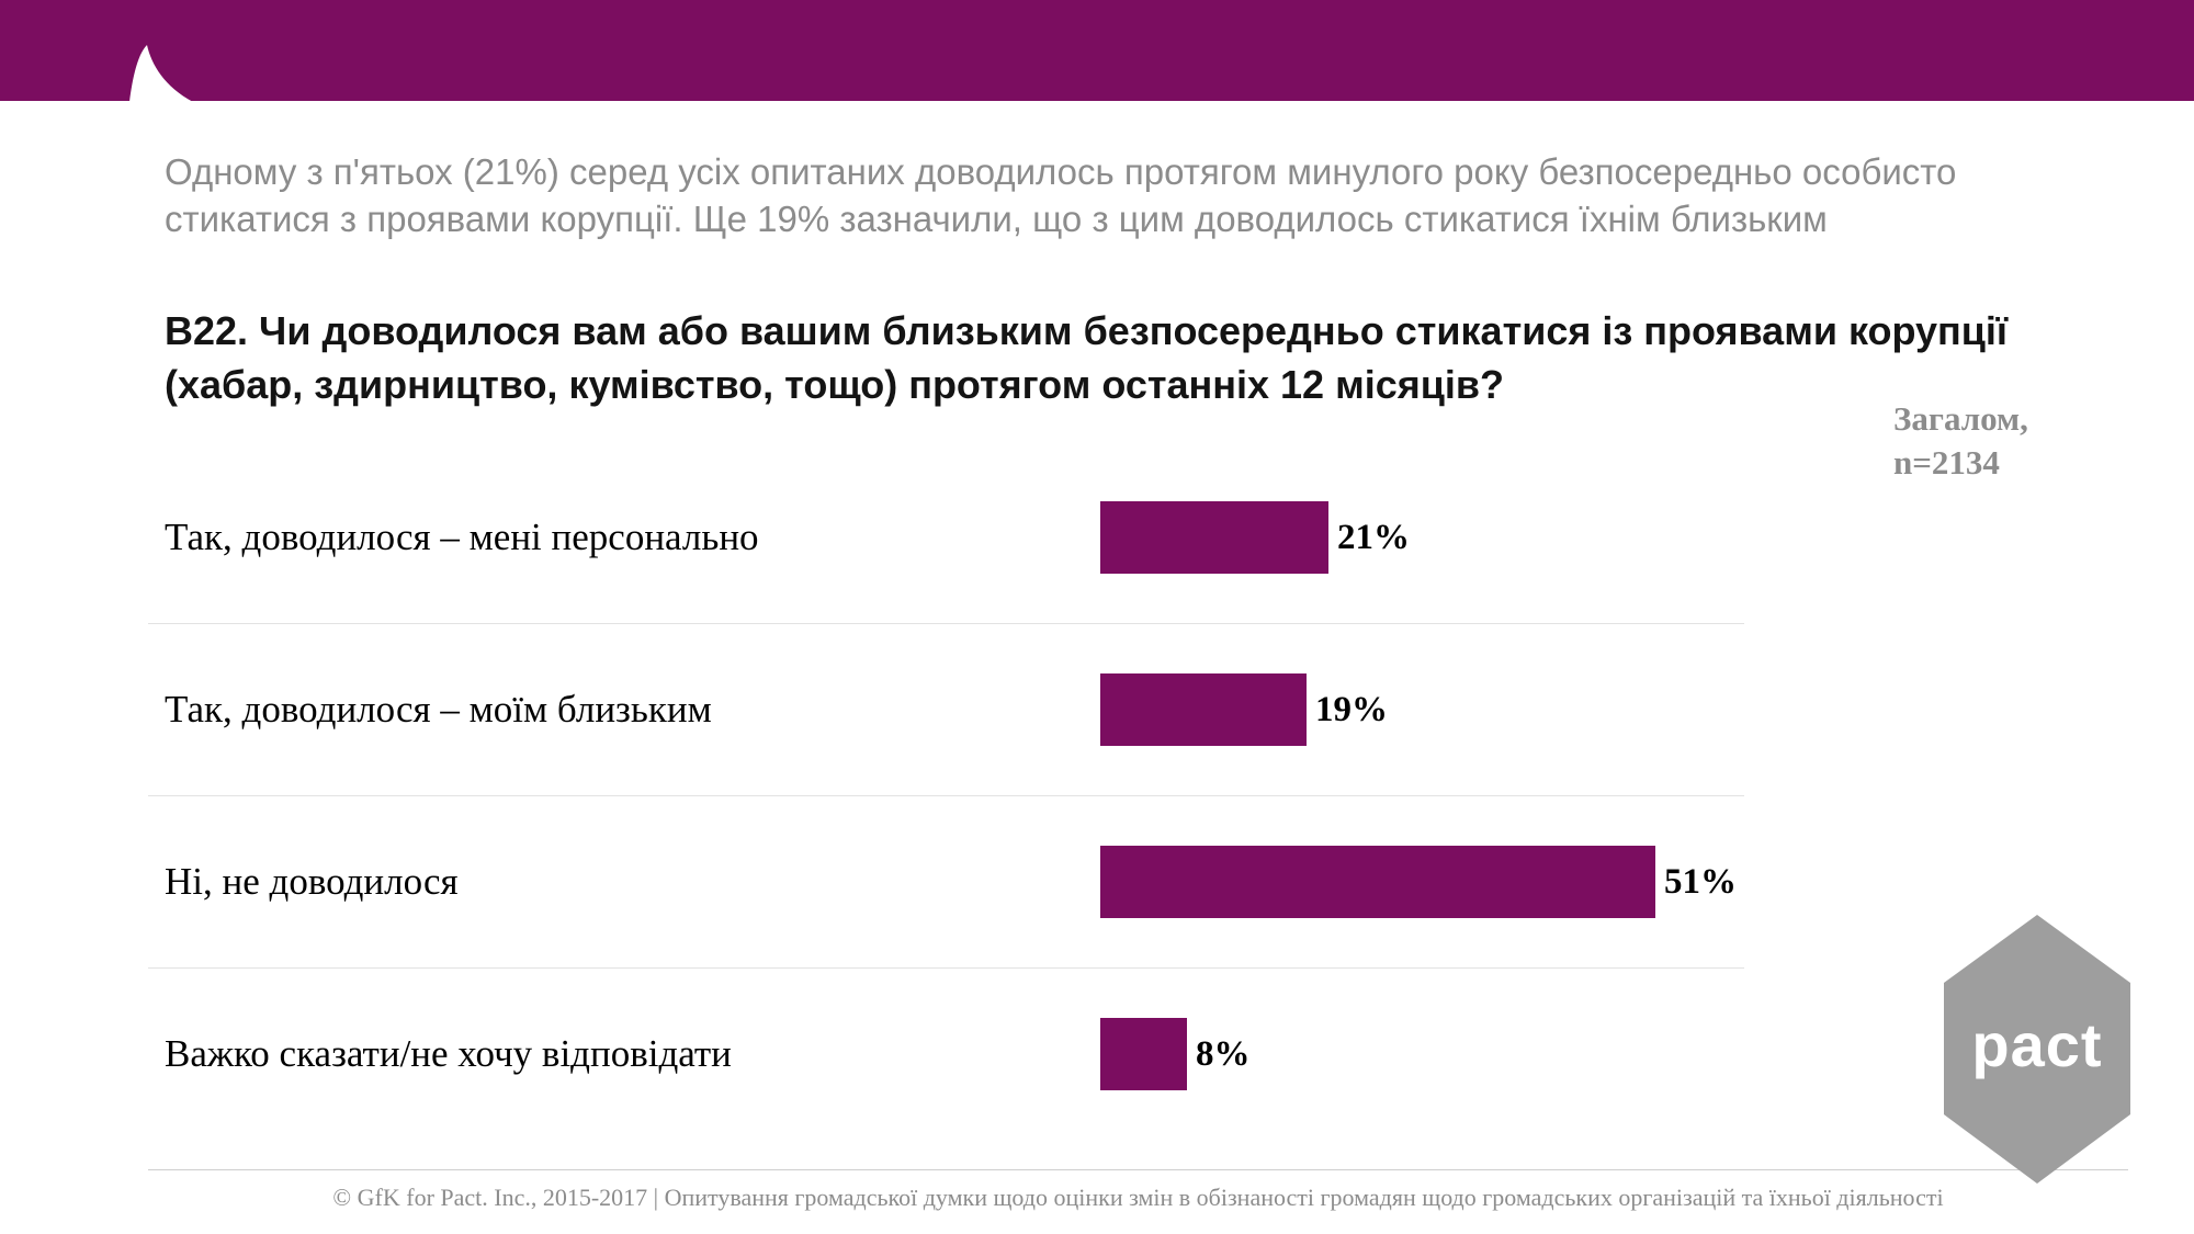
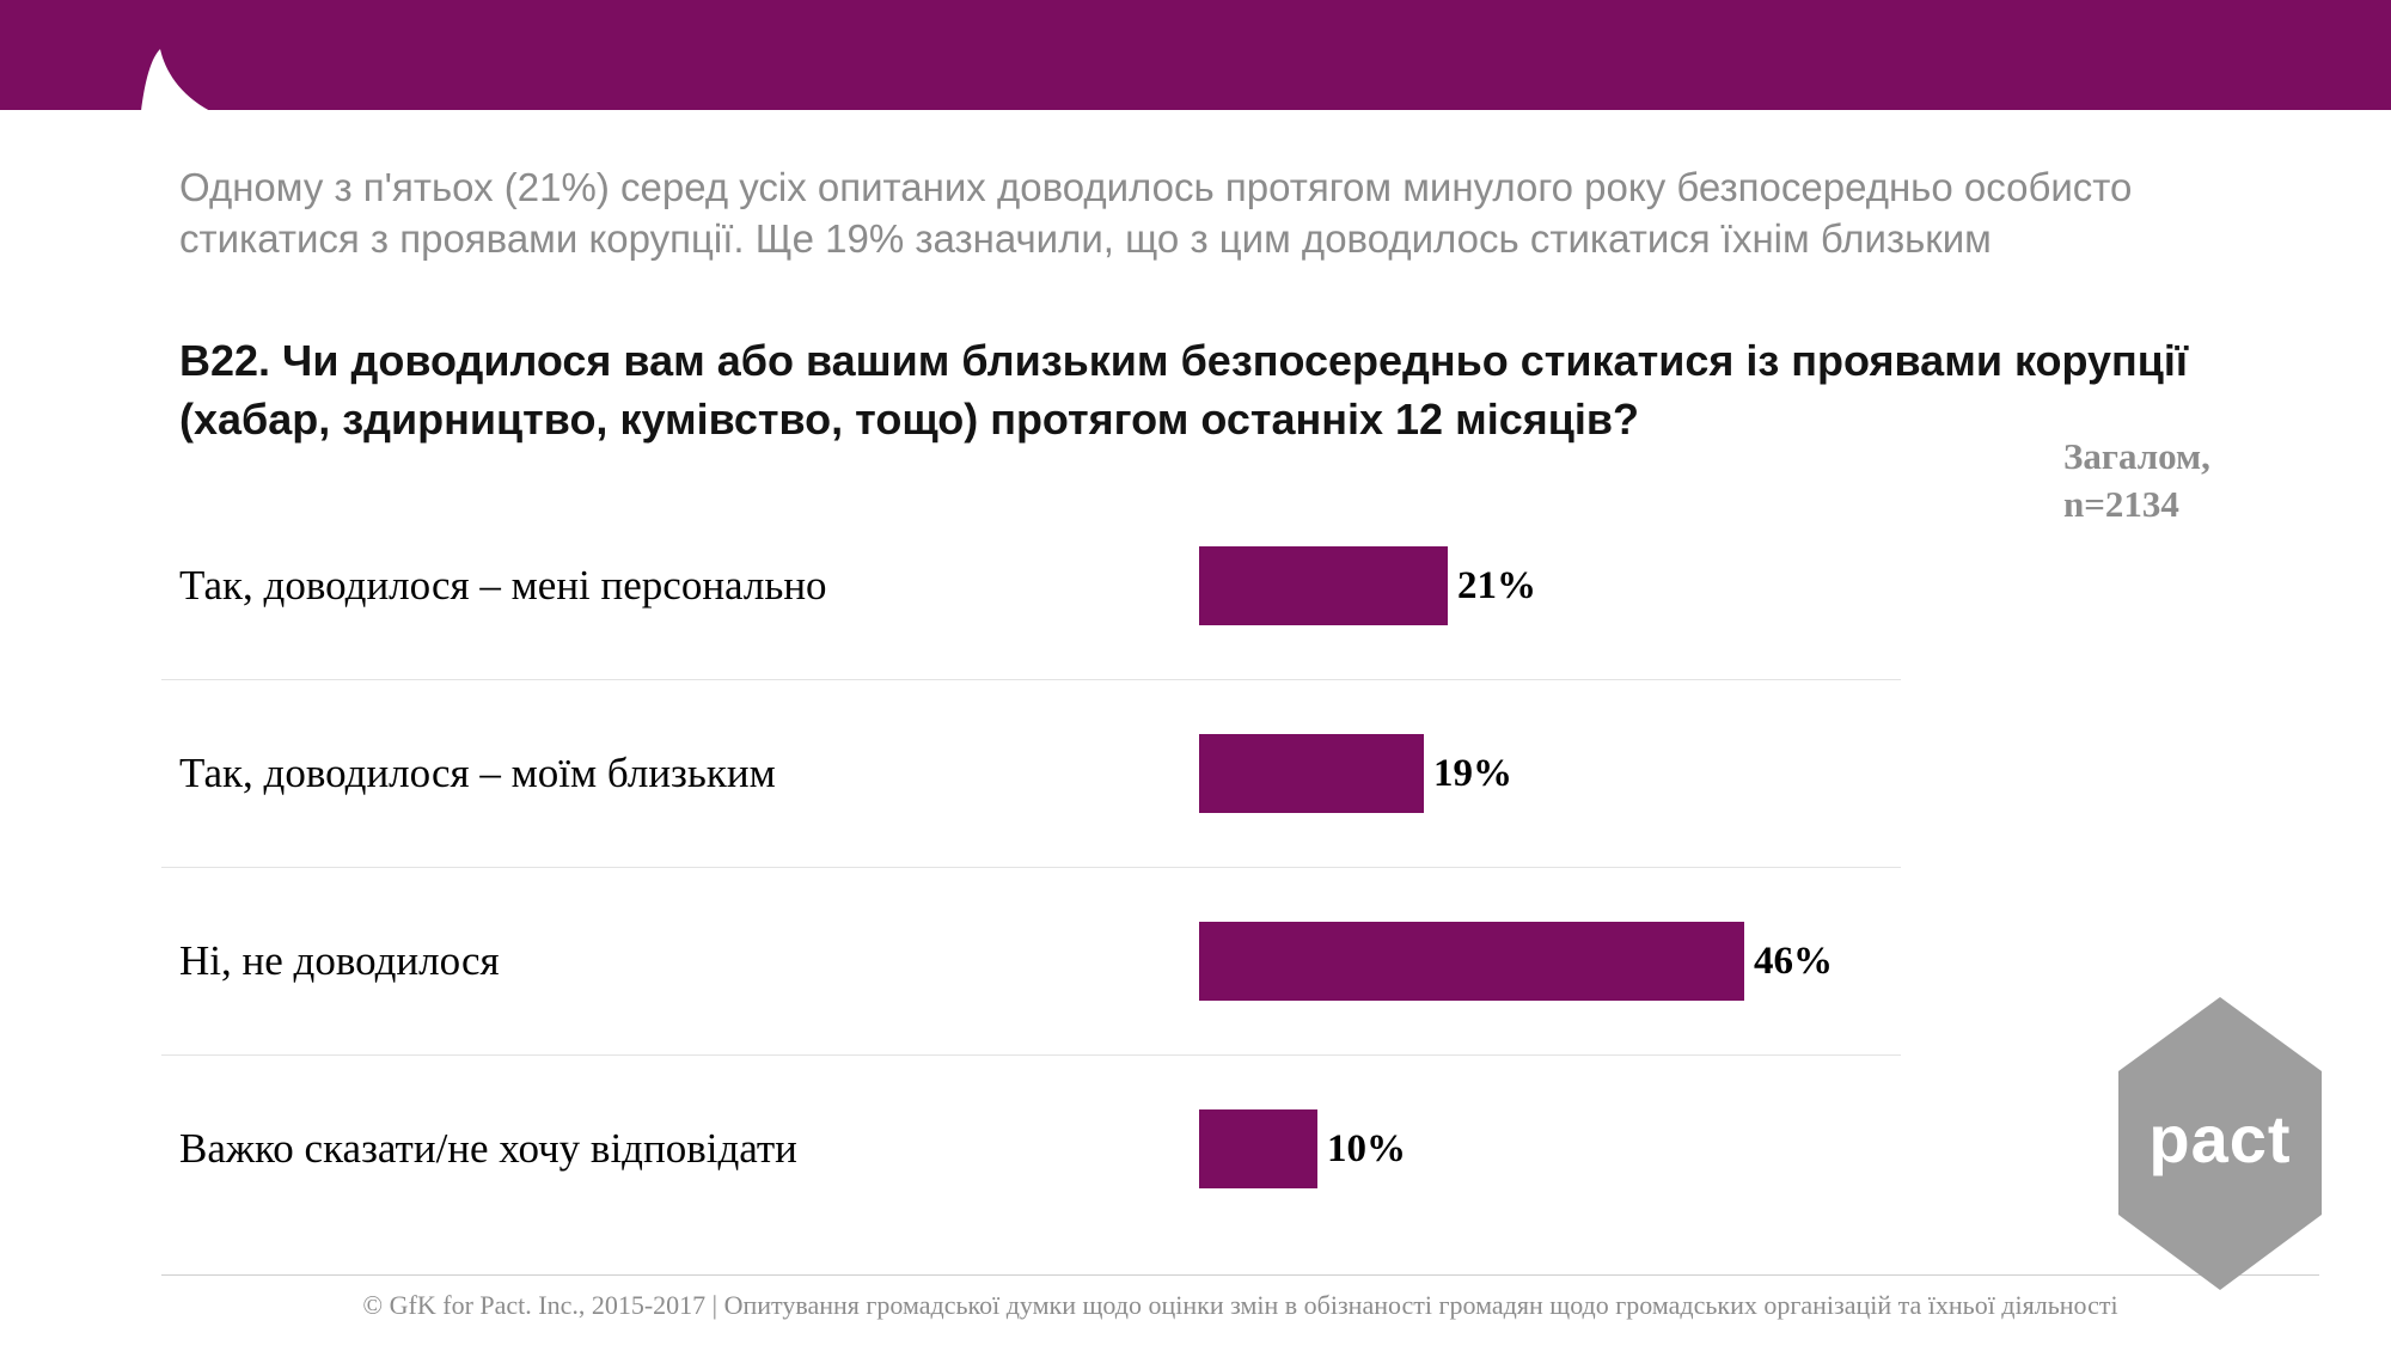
Ні, не доводилося: 51% -> 46%
Важко сказати/не хочу відповідати: 8% -> 10%
